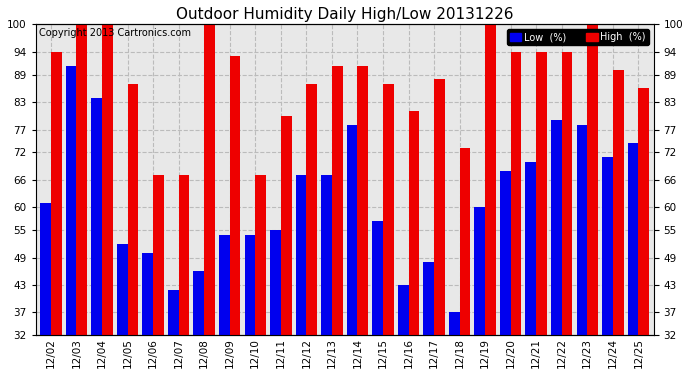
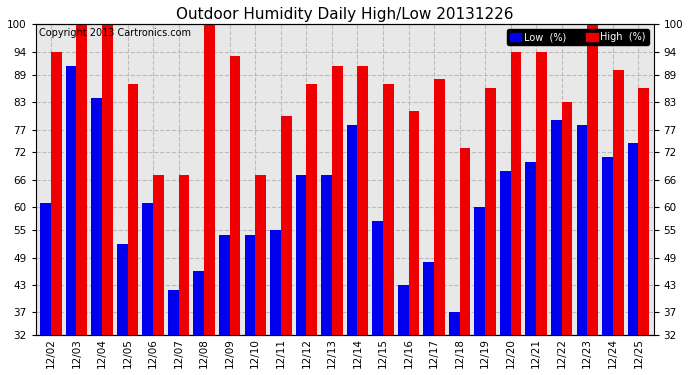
Low (%)/12/06: 50 -> 61
High (%)/12/19: 100 -> 86
High (%)/12/22: 94 -> 83
